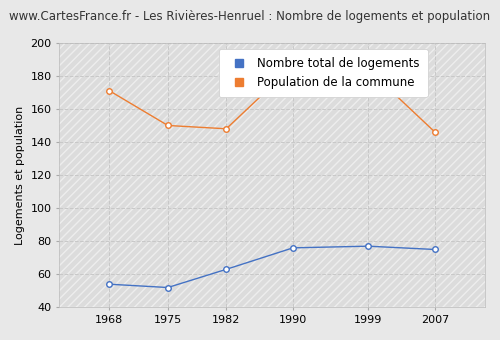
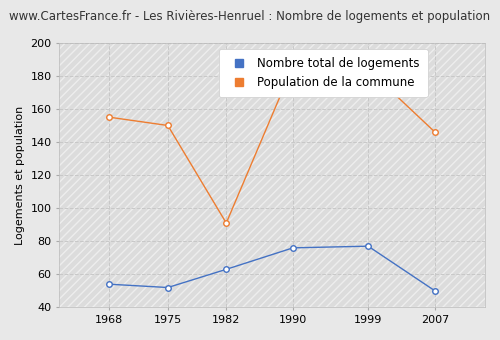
Population de la commune/1968: 171 -> 155
Population de la commune/1982: 148 -> 91
Nombre total de logements/2007: 75 -> 50
